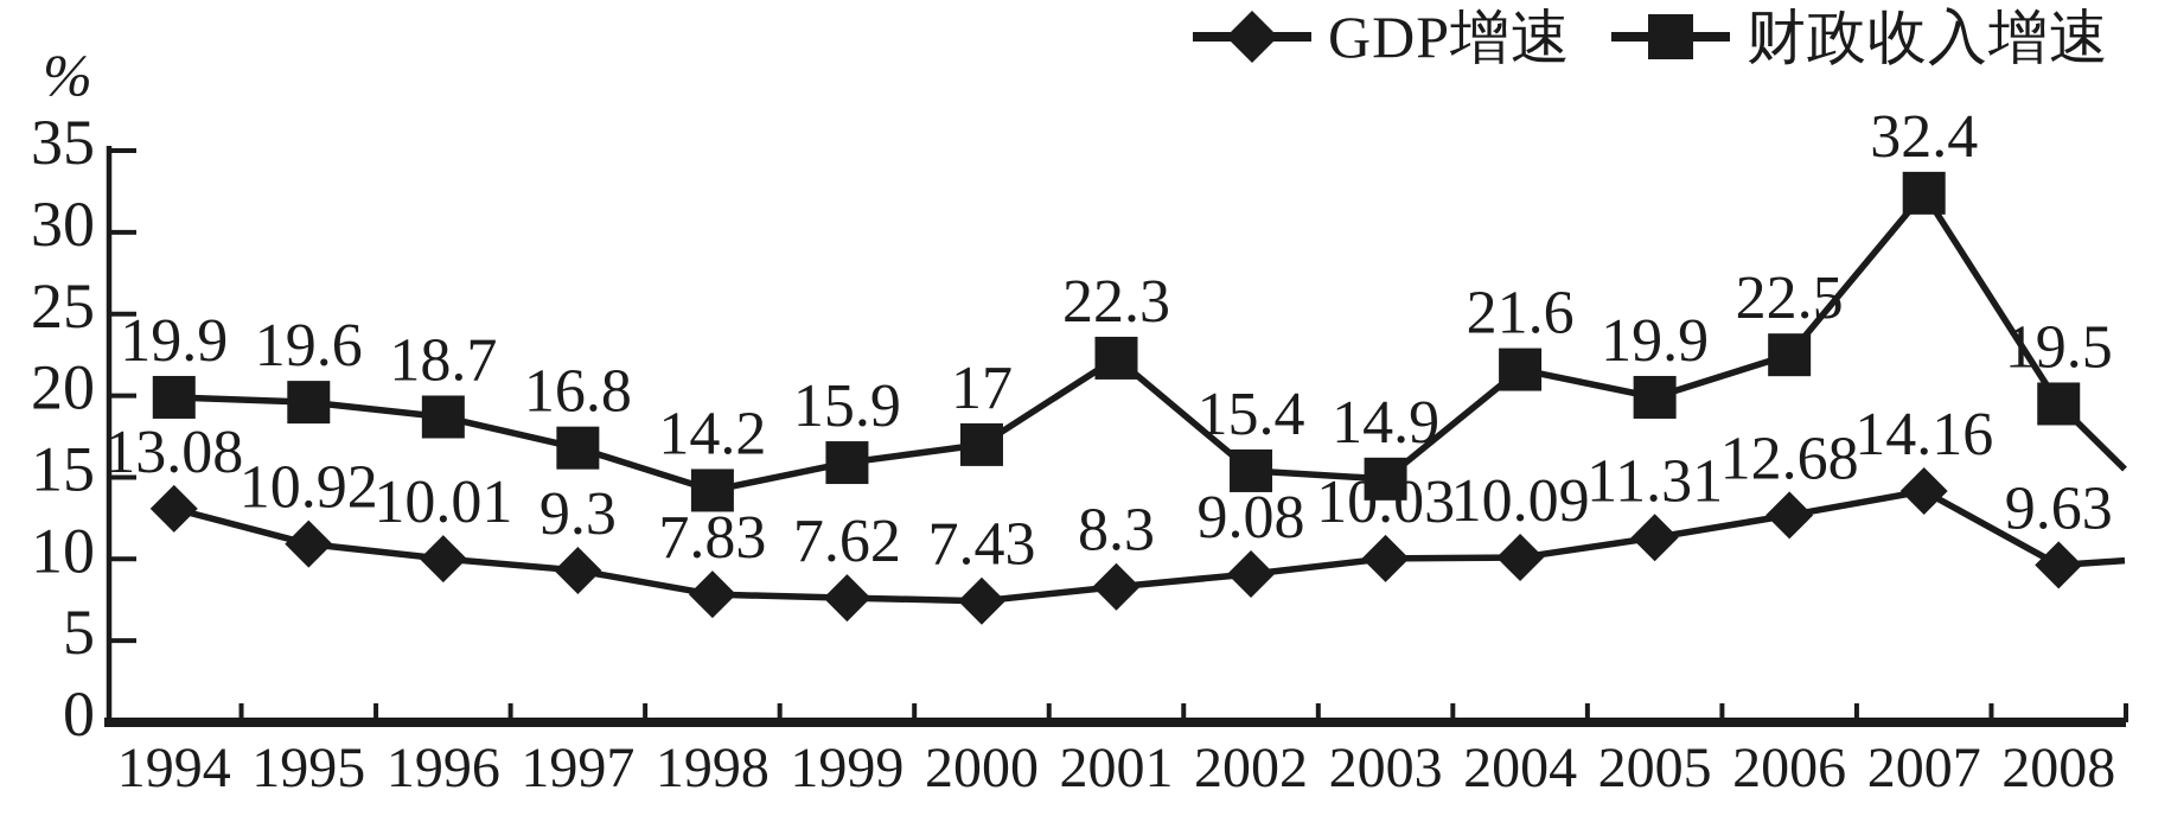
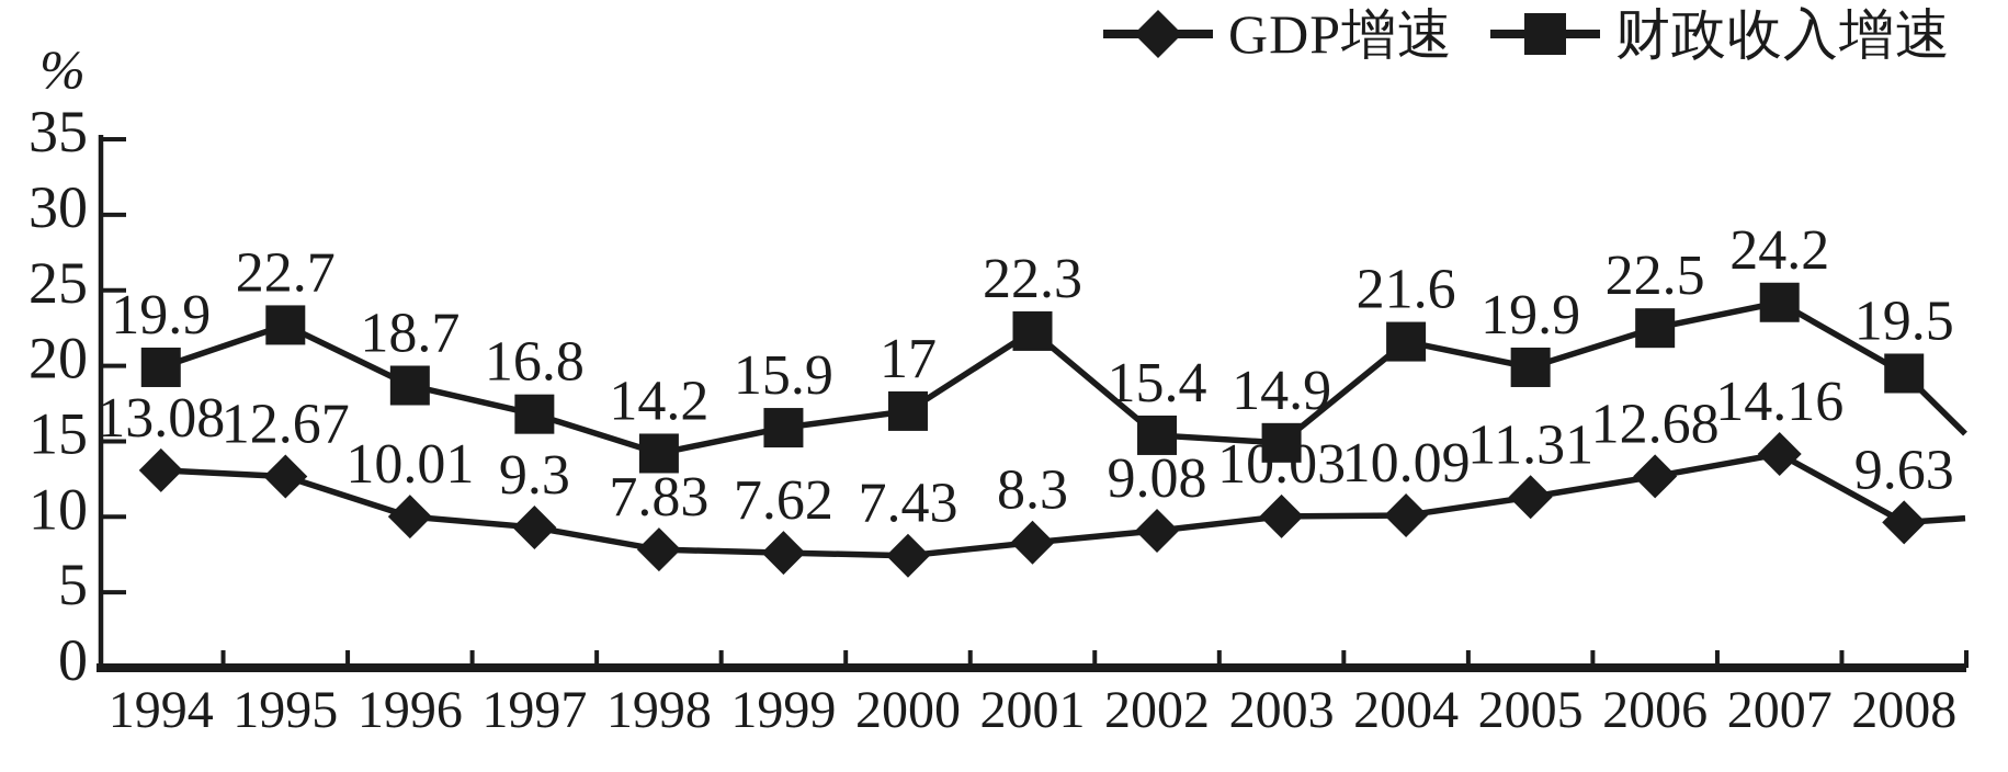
GDP增速/1995: 10.92 -> 12.67
财政收入增速/1995: 19.6 -> 22.7
财政收入增速/2007: 32.4 -> 24.2
